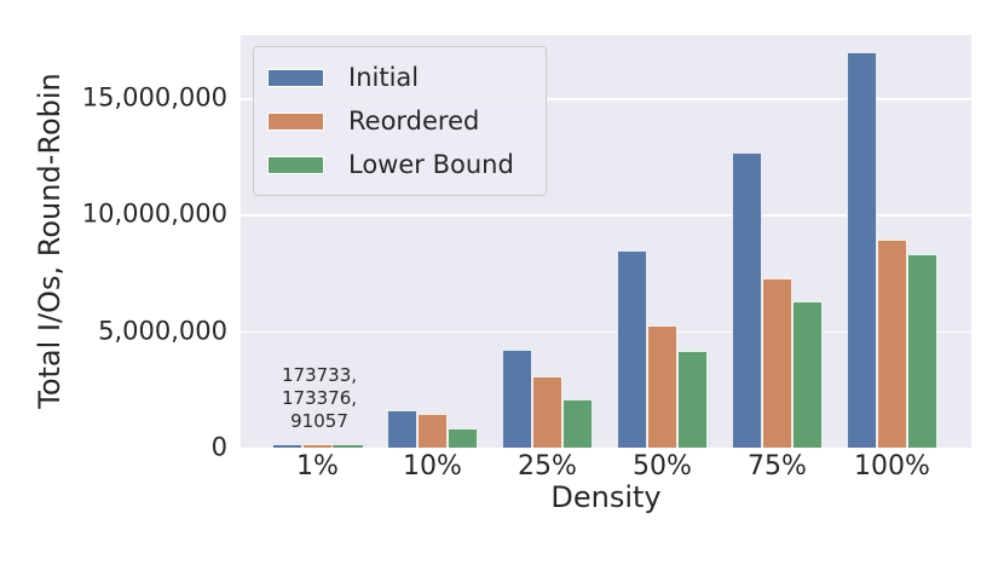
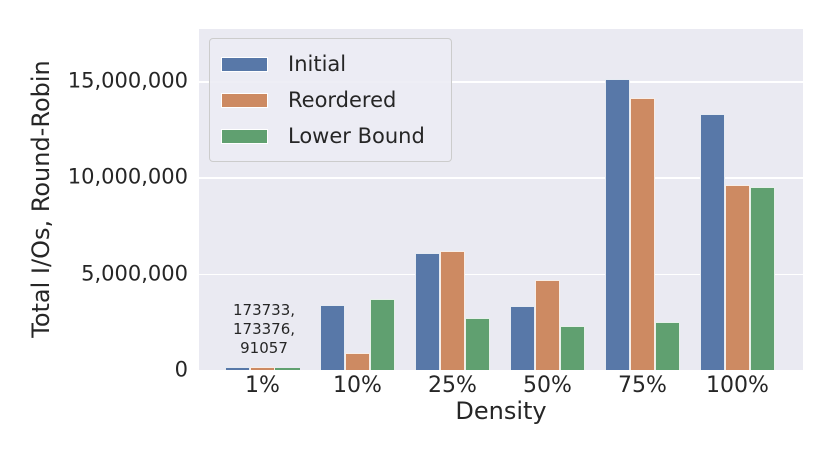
Initial/10%: 1600000 -> 3400000
Reordered/10%: 1400000 -> 900000
Lower Bound/10%: 800000 -> 3700000
Initial/25%: 4200000 -> 6100000
Reordered/25%: 3100000 -> 6200000
Lower Bound/25%: 2100000 -> 2700000
Initial/50%: 8500000 -> 3300000
Reordered/50%: 5200000 -> 4700000
Lower Bound/50%: 4200000 -> 2300000
Initial/75%: 12700000 -> 15100000
Reordered/75%: 7300000 -> 14100000
Lower Bound/75%: 6300000 -> 2500000
Initial/100%: 17000000 -> 13300000
Reordered/100%: 8900000 -> 9600000
Lower Bound/100%: 8300000 -> 9500000
